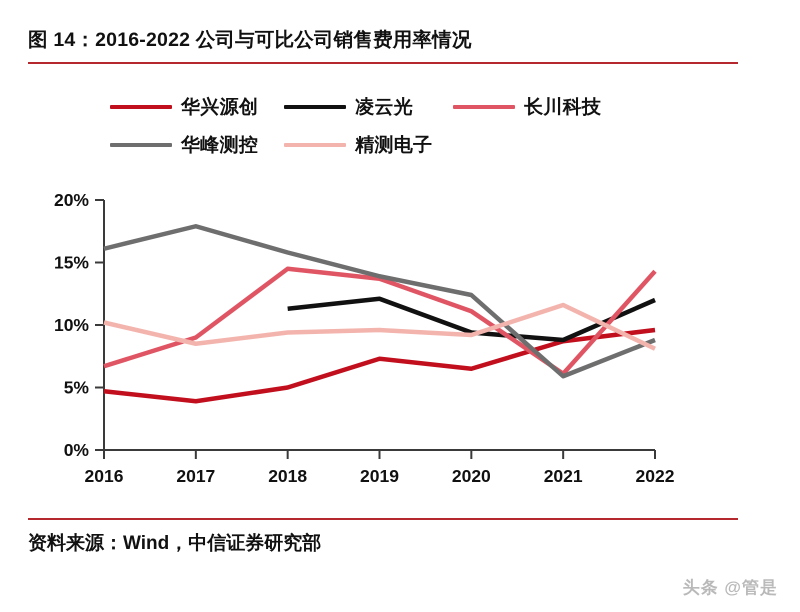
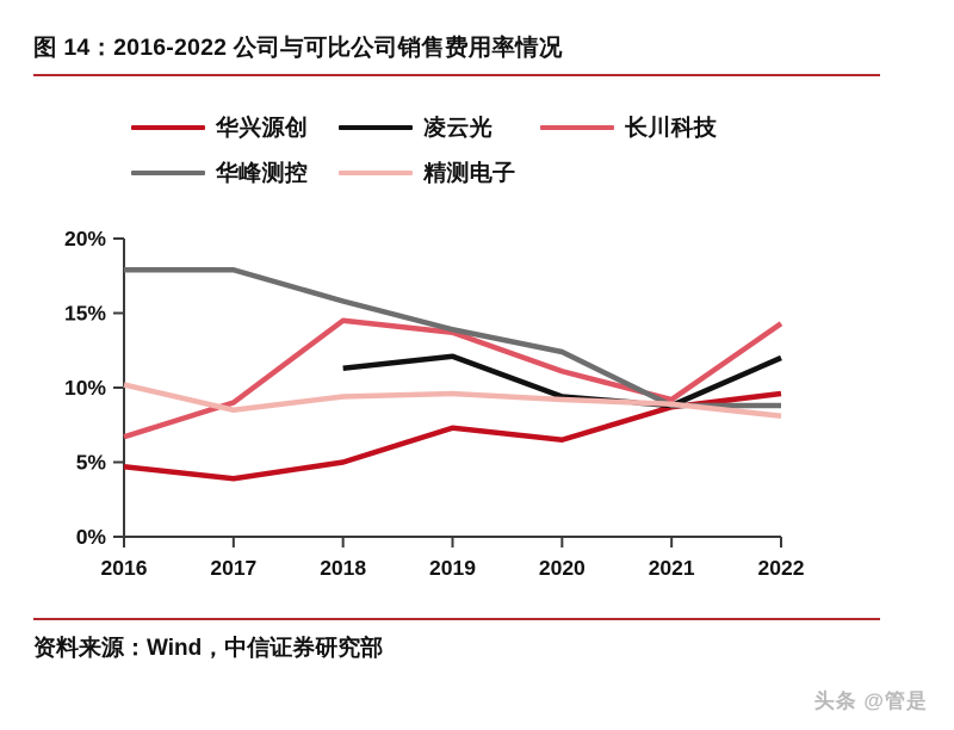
华峰测控/2016: 16.1% -> 17.9%
长川科技/2021: 6.1% -> 9.2%
华峰测控/2021: 5.9% -> 8.8%
精测电子/2021: 11.6% -> 8.9%
